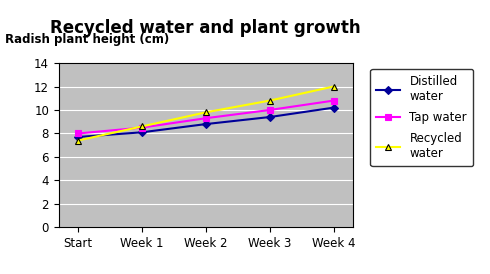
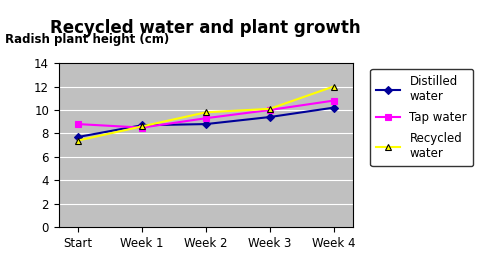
Tap water/Start: 8.0 -> 8.8
Distilled water/Week 1: 8.1 -> 8.7
Recycled water/Week 3: 10.8 -> 10.1
